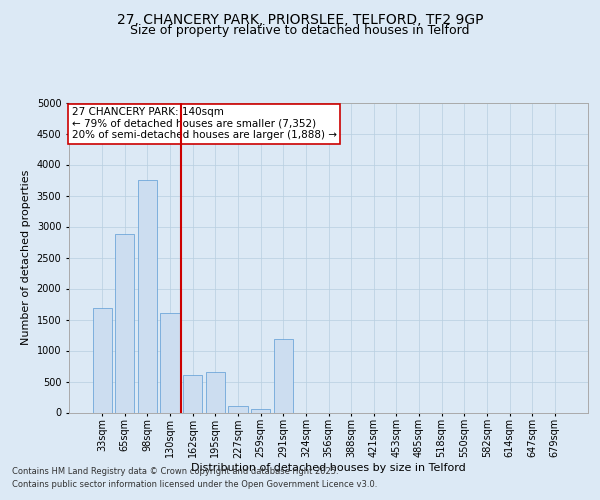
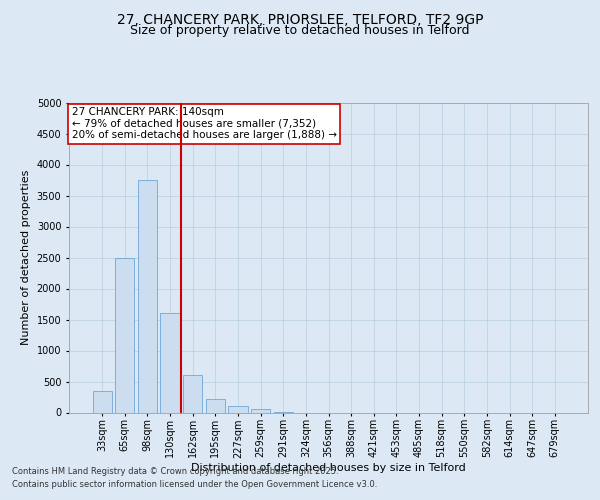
33sqm: 1680 -> 350
65sqm: 2880 -> 2500
195sqm: 660 -> 210
291sqm: 1180 -> 0
